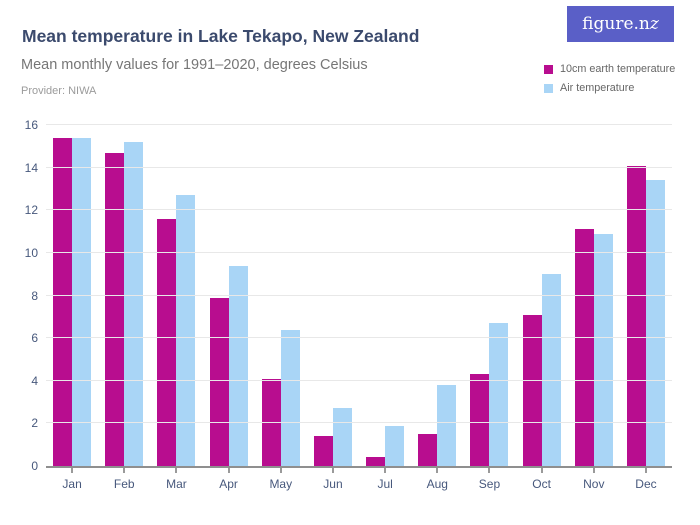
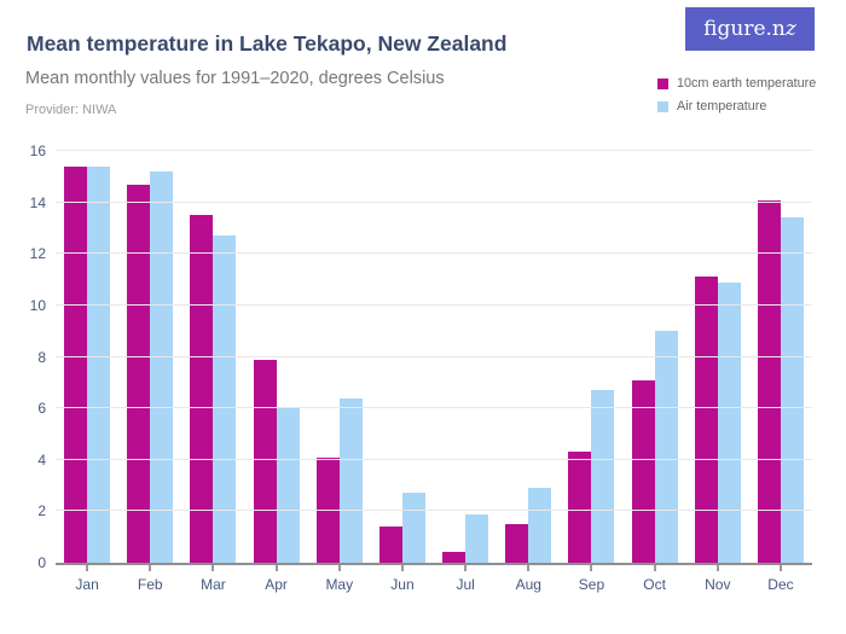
10cm earth temperature/Mar: 11.6 -> 13.5
Air temperature/Apr: 9.4 -> 6.0
Air temperature/Aug: 3.8 -> 2.9
